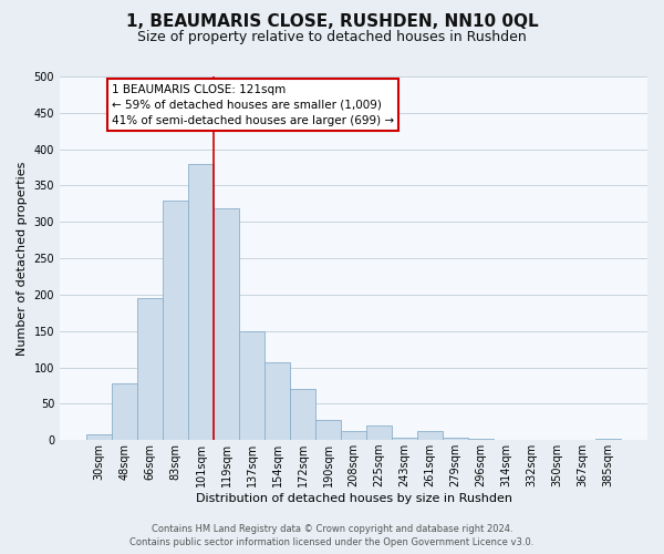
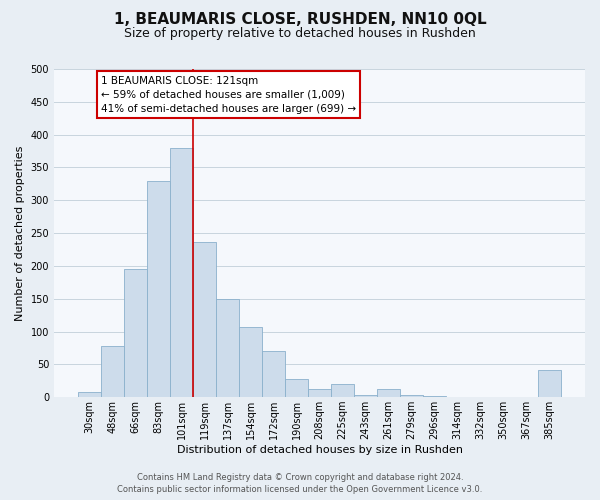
119sqm: 318 -> 236
385sqm: 2 -> 42
